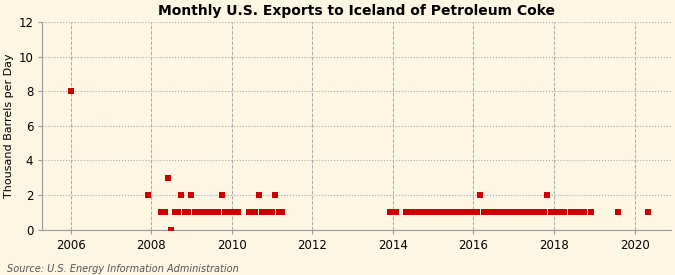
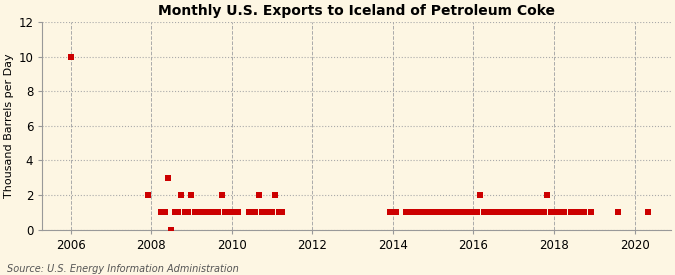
2006: 8 -> 10
